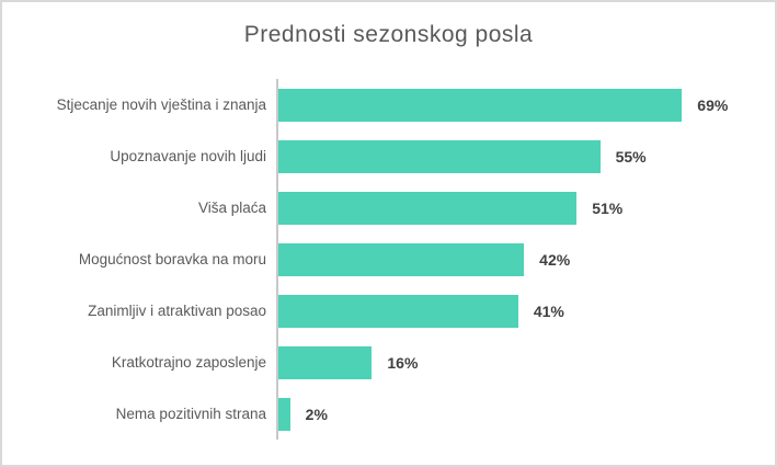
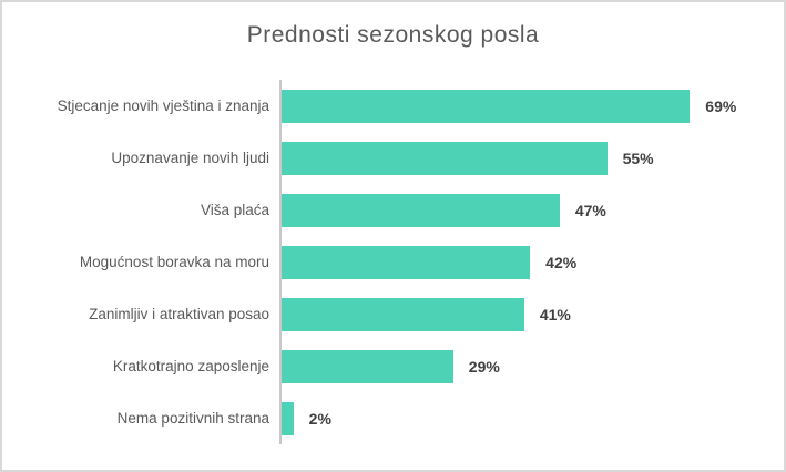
Viša plaća: 51% -> 47%
Kratkotrajno zaposlenje: 16% -> 29%
